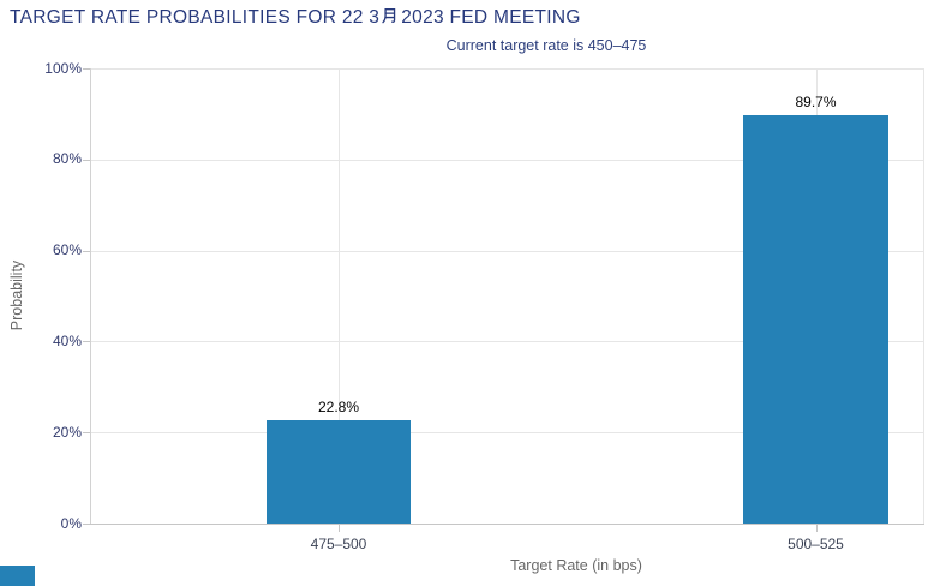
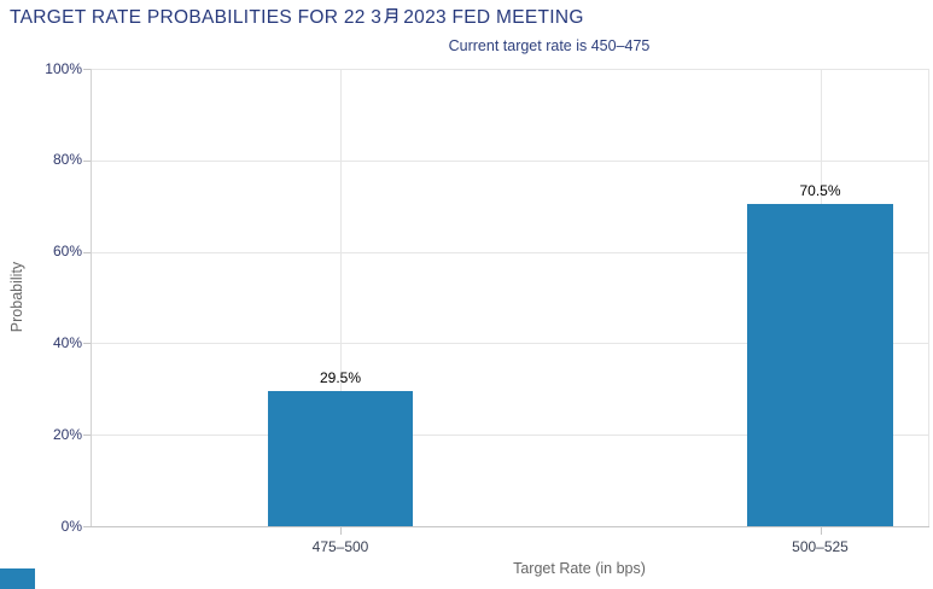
475–500: 22.8% -> 29.5%
500–525: 89.7% -> 70.5%
